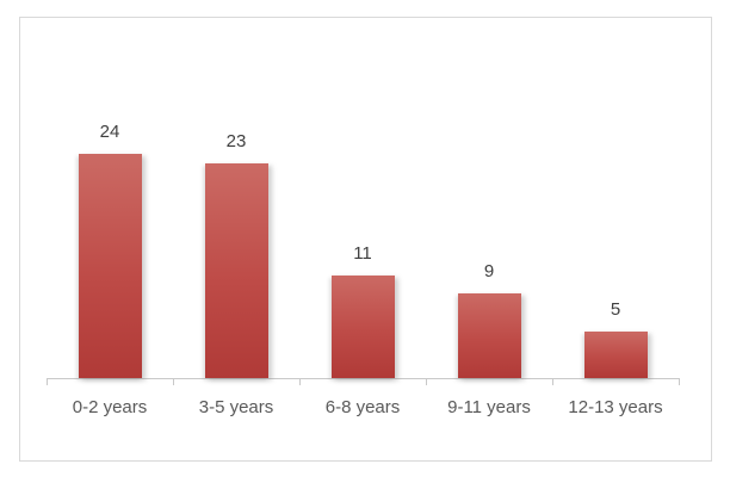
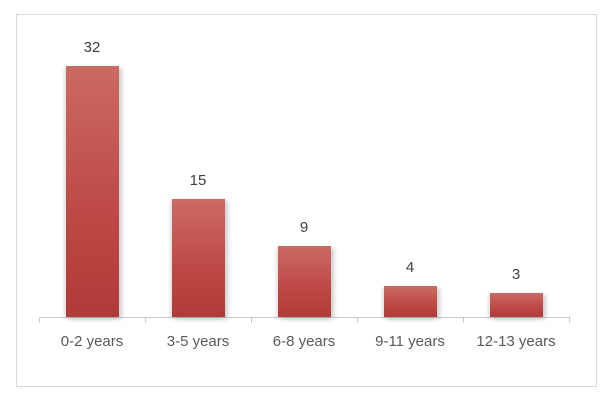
0-2 years: 24 -> 32
3-5 years: 23 -> 15
6-8 years: 11 -> 9
9-11 years: 9 -> 4
12-13 years: 5 -> 3
